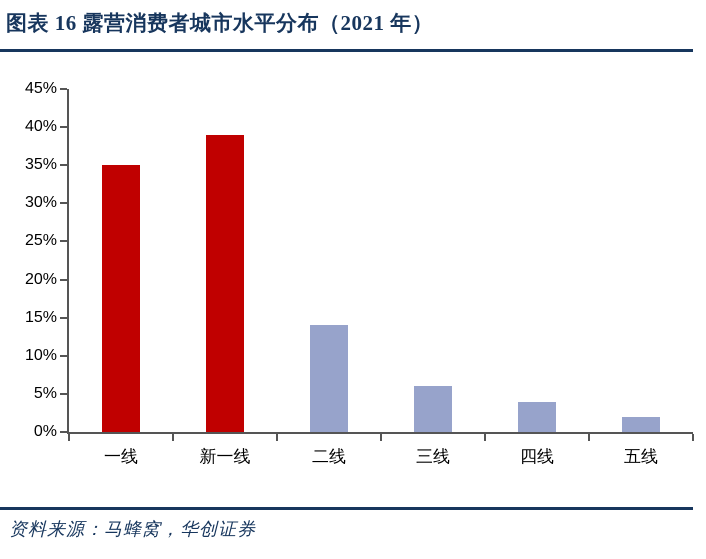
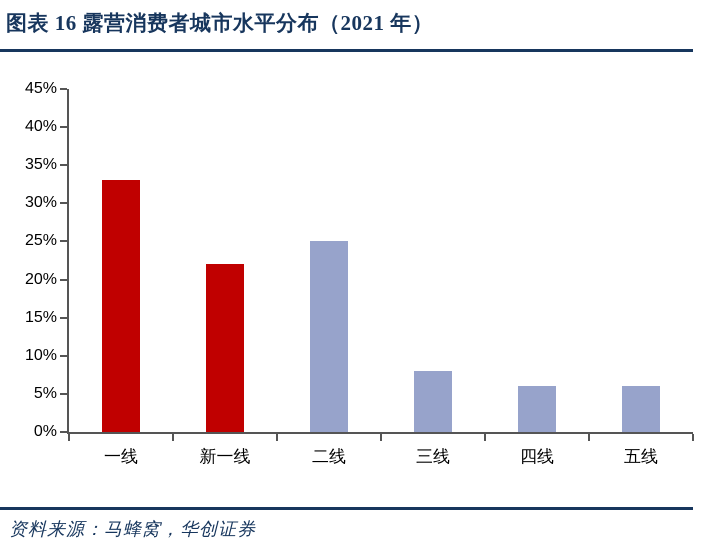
一线: 35% -> 33%
新一线: 39% -> 22%
二线: 14% -> 25%
三线: 6% -> 8%
四线: 4% -> 6%
五线: 2% -> 6%
